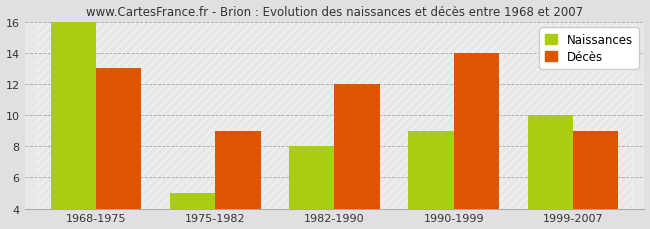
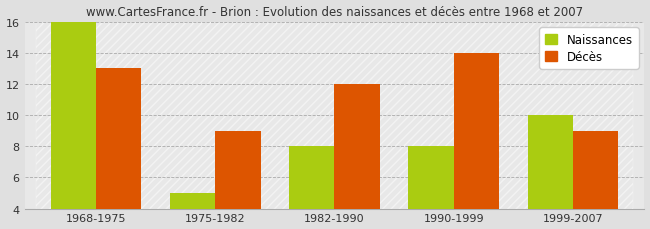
Naissances/1990-1999: 9 -> 8
